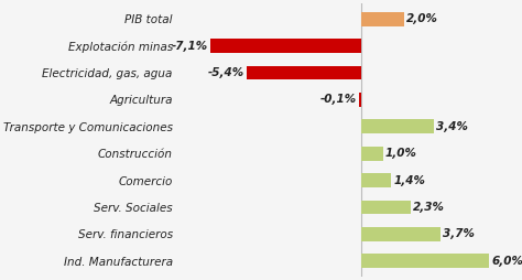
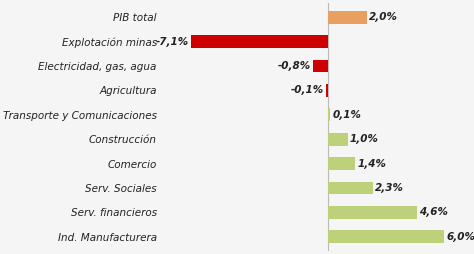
Electricidad, gas, agua: -5,4% -> -0,8%
Transporte y Comunicaciones: 3,4% -> 0,1%
Serv. financieros: 3,7% -> 4,6%
